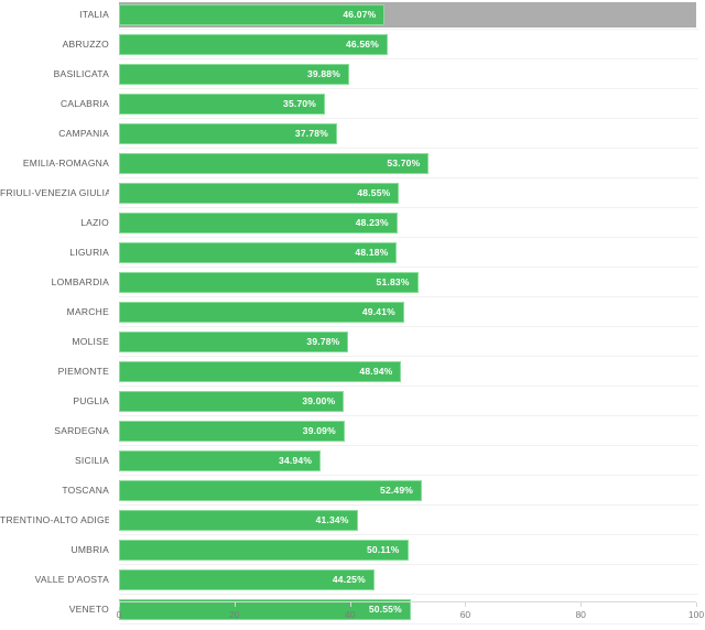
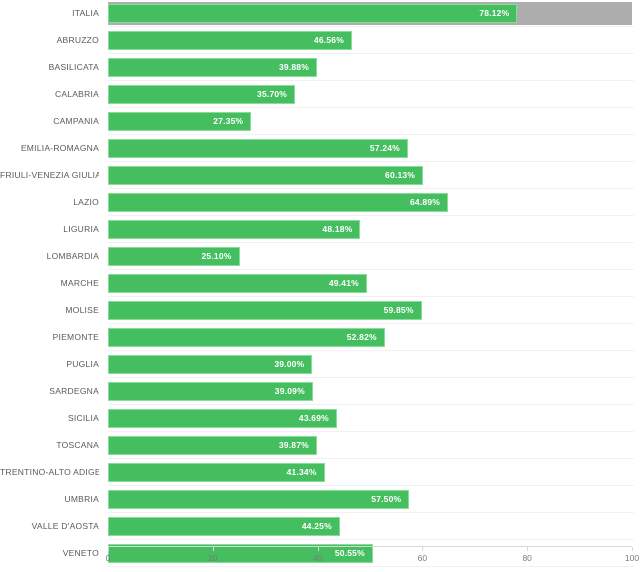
ITALIA: 46.07% -> 78.12%
CAMPANIA: 37.78% -> 27.35%
EMILIA-ROMAGNA: 53.70% -> 57.24%
FRIULI-VENEZIA GIULIA: 48.55% -> 60.13%
LAZIO: 48.23% -> 64.89%
LOMBARDIA: 51.83% -> 25.10%
MOLISE: 39.78% -> 59.85%
PIEMONTE: 48.94% -> 52.82%
SICILIA: 34.94% -> 43.69%
TOSCANA: 52.49% -> 39.87%
UMBRIA: 50.11% -> 57.50%
